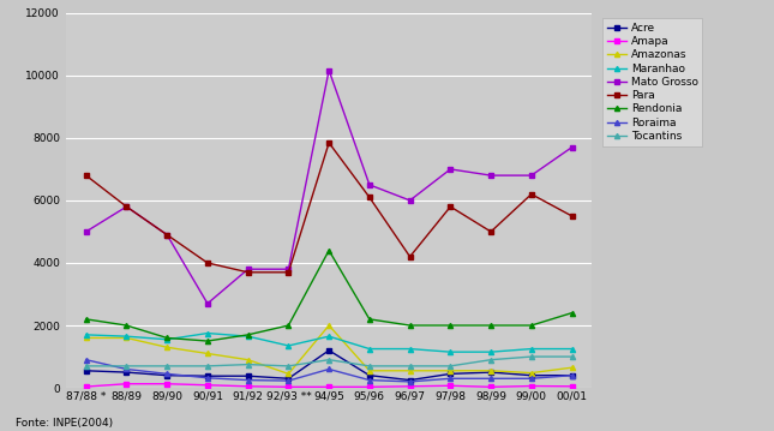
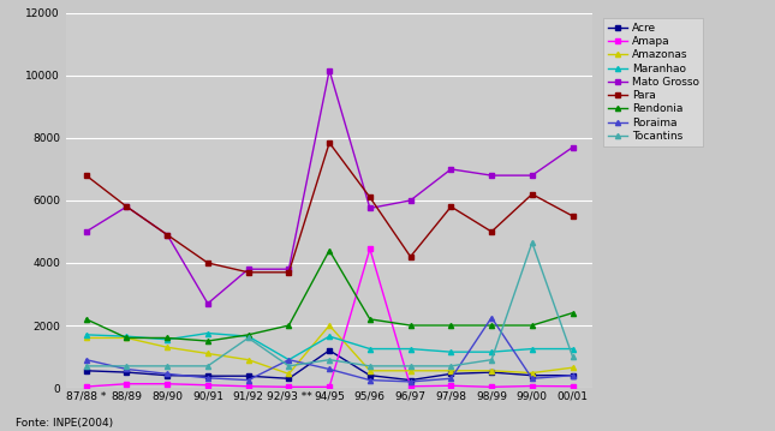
Rendonia/88/89: 2000 -> 1600
Tocantins/91/92: 750 -> 1600
Maranhao/92/93 **: 1350 -> 900
Roraima/92/93 **: 230 -> 900
Amapa/95/96: 30 -> 4450
Mato Grosso/95/96: 6500 -> 5750
Roraima/98/99: 300 -> 2250
Tocantins/99/00: 1000 -> 4650
